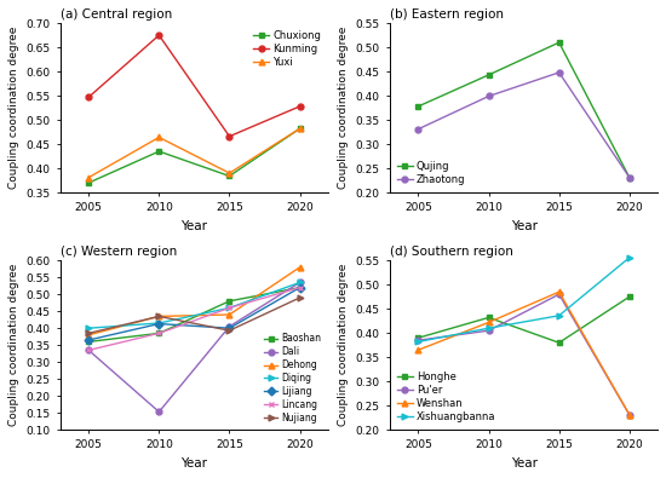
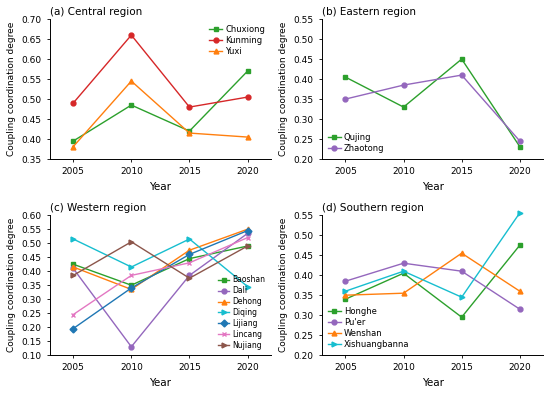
(a) Central region/Chuxiong/2005: 0.370 -> 0.395
(a) Central region/Kunming/2005: 0.547 -> 0.490
(a) Central region/Chuxiong/2010: 0.435 -> 0.485
(a) Central region/Kunming/2010: 0.675 -> 0.660
(a) Central region/Yuxi/2010: 0.464 -> 0.545
(a) Central region/Chuxiong/2015: 0.384 -> 0.420
(a) Central region/Kunming/2015: 0.466 -> 0.480
(a) Central region/Yuxi/2015: 0.390 -> 0.415
(a) Central region/Chuxiong/2020: 0.482 -> 0.570
(a) Central region/Kunming/2020: 0.528 -> 0.505
(a) Central region/Yuxi/2020: 0.482 -> 0.405
(b) Eastern region/Qujing/2005: 0.378 -> 0.405
(b) Eastern region/Zhaotong/2005: 0.331 -> 0.350
(b) Eastern region/Qujing/2010: 0.443 -> 0.330
(b) Eastern region/Zhaotong/2010: 0.399 -> 0.385
(b) Eastern region/Qujing/2015: 0.510 -> 0.450
(b) Eastern region/Zhaotong/2015: 0.448 -> 0.410
(b) Eastern region/Zhaotong/2020: 0.231 -> 0.245
(c) Western region/Baoshan/2005: 0.360 -> 0.425
(c) Western region/Dali/2005: 0.335 -> 0.410
(c) Western region/Dehong/2005: 0.380 -> 0.415
(c) Western region/Diqing/2005: 0.400 -> 0.515
(c) Western region/Lijiang/2005: 0.365 -> 0.195
(c) Western region/Lincang/2005: 0.335 -> 0.245
(c) Western region/Baoshan/2010: 0.385 -> 0.350
(c) Western region/Dali/2010: 0.153 -> 0.130
(c) Western region/Dehong/2010: 0.435 -> 0.335
(c) Western region/Lijiang/2010: 0.413 -> 0.340
(c) Western region/Nujiang/2010: 0.435 -> 0.505
(c) Western region/Baoshan/2015: 0.480 -> 0.445
(c) Western region/Dali/2015: 0.405 -> 0.385
(c) Western region/Dehong/2015: 0.440 -> 0.475
(c) Western region/Diqing/2015: 0.460 -> 0.515
(c) Western region/Lijiang/2015: 0.400 -> 0.460
(c) Western region/Lincang/2015: 0.460 -> 0.430
(c) Western region/Nujiang/2015: 0.393 -> 0.375
(c) Western region/Baoshan/2020: 0.520 -> 0.490
(c) Western region/Dehong/2020: 0.580 -> 0.550
(c) Western region/Diqing/2020: 0.535 -> 0.345
(c) Western region/Lijiang/2020: 0.520 -> 0.545
(d) Southern region/Honghe/2005: 0.390 -> 0.340
(d) Southern region/Wenshan/2005: 0.365 -> 0.350
(d) Southern region/Xishuangbanna/2005: 0.382 -> 0.360
(d) Southern region/Honghe/2010: 0.432 -> 0.405
(d) Southern region/Pu'er/2010: 0.405 -> 0.430
(d) Southern region/Wenshan/2010: 0.422 -> 0.355
(d) Southern region/Honghe/2015: 0.380 -> 0.295
(d) Southern region/Pu'er/2015: 0.480 -> 0.410
(d) Southern region/Wenshan/2015: 0.485 -> 0.455
(d) Southern region/Xishuangbanna/2015: 0.436 -> 0.345
(d) Southern region/Pu'er/2020: 0.231 -> 0.315
(d) Southern region/Wenshan/2020: 0.231 -> 0.360
